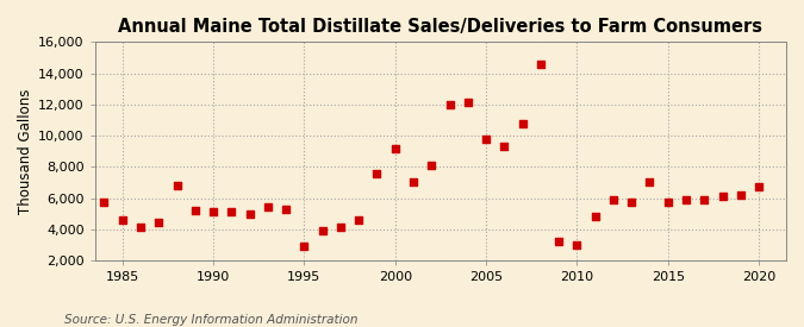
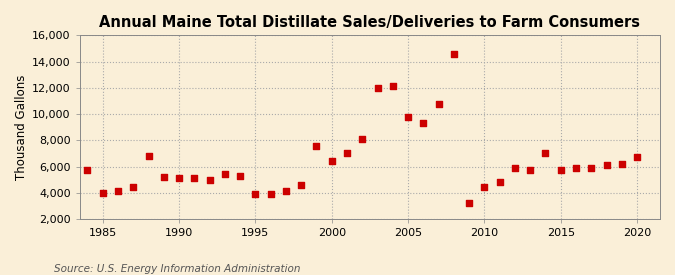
1985: 4,600 -> 4,000
1995: 2,900 -> 3,900
2000: 9,200 -> 6,400
2010: 3,000 -> 4,400
